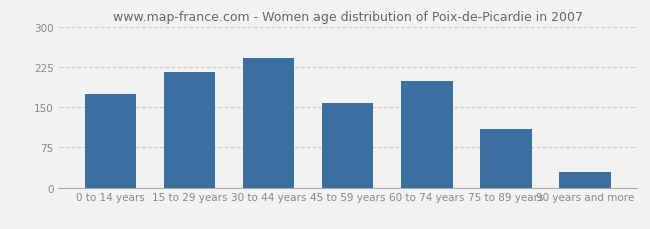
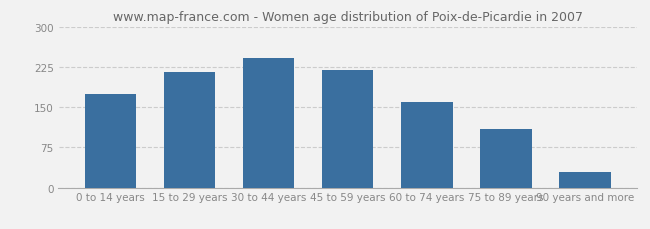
45 to 59 years: 158 -> 220
60 to 74 years: 198 -> 160
